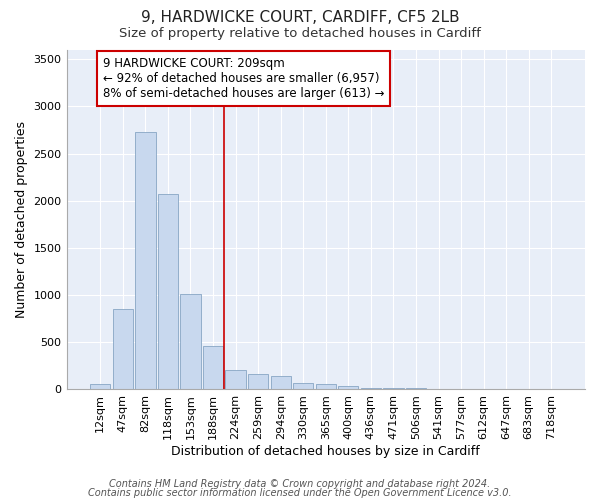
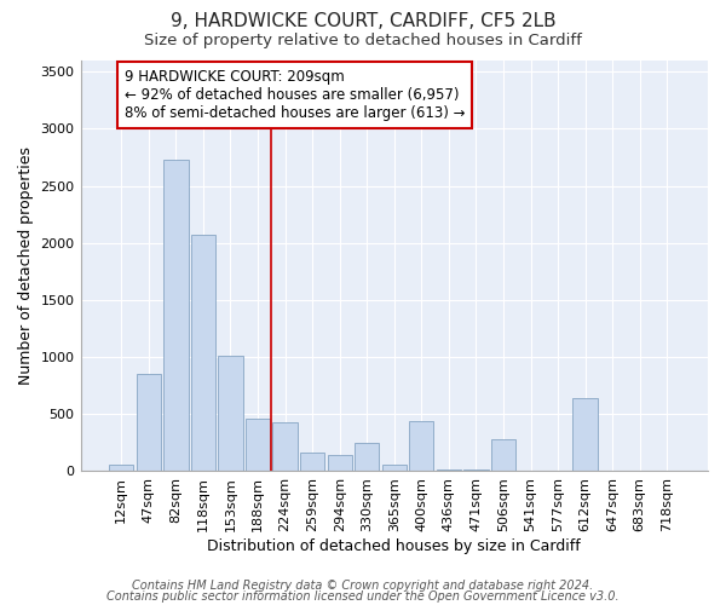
224sqm: 200 -> 420
330sqm: 60 -> 240
400sqm: 30 -> 440
506sqm: 0 -> 280
612sqm: 0 -> 640
